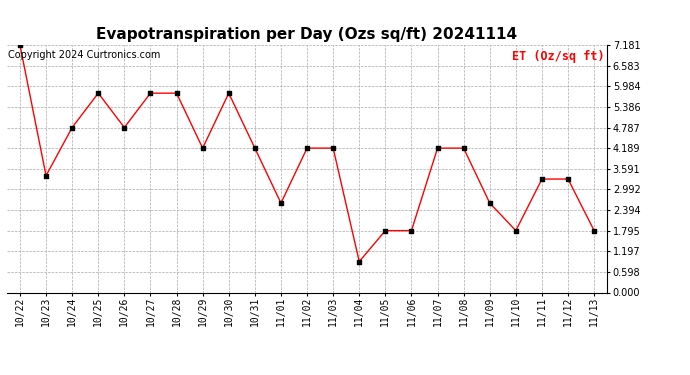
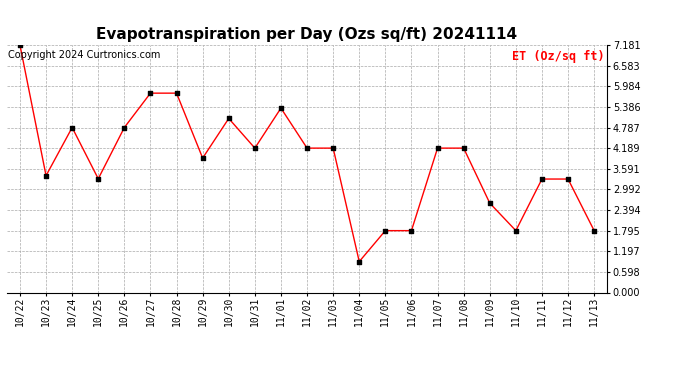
10/25: 5.78 -> 3.30
10/29: 4.19 -> 3.90
10/30: 5.78 -> 5.05
11/01: 2.59 -> 5.35
